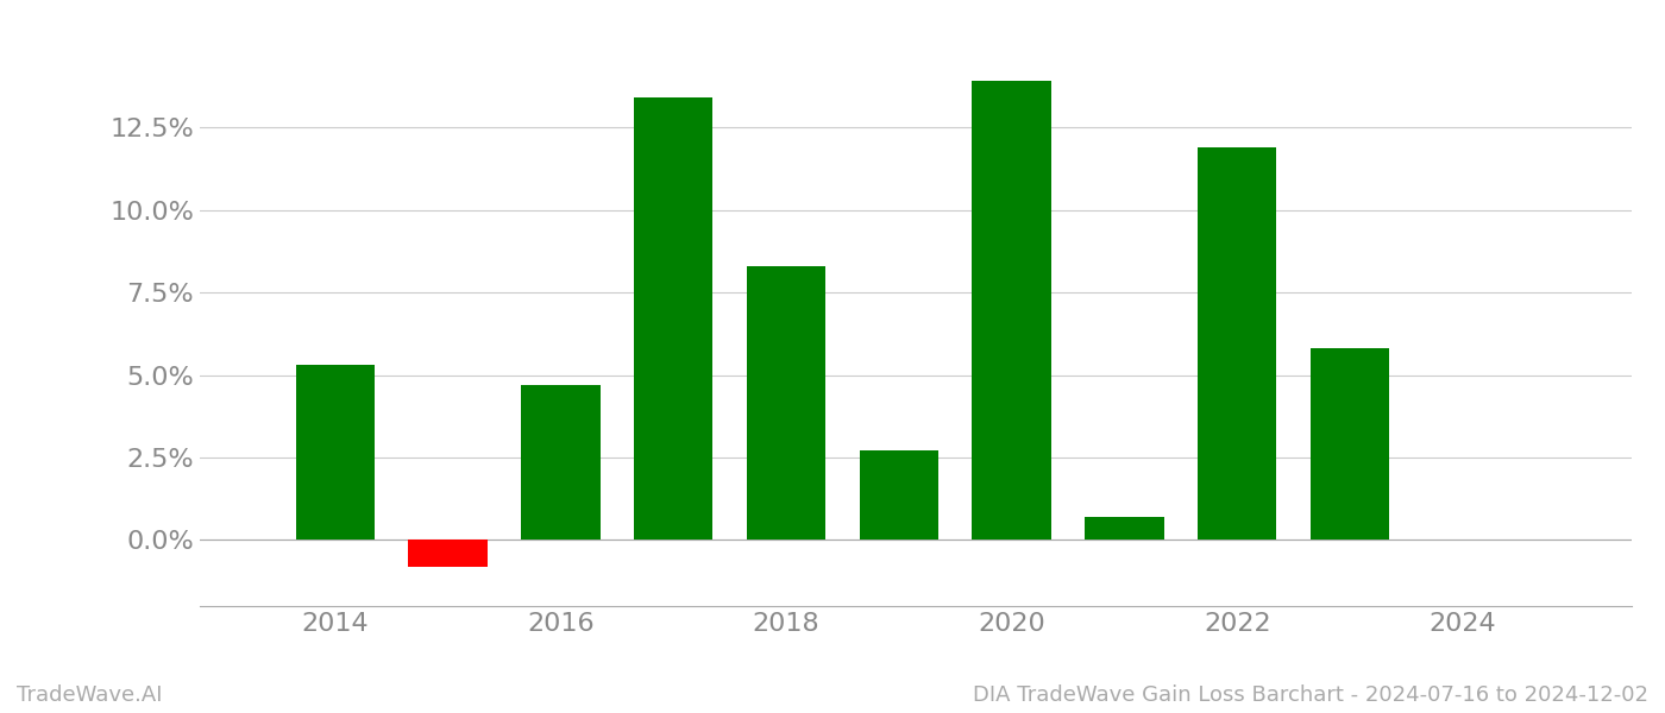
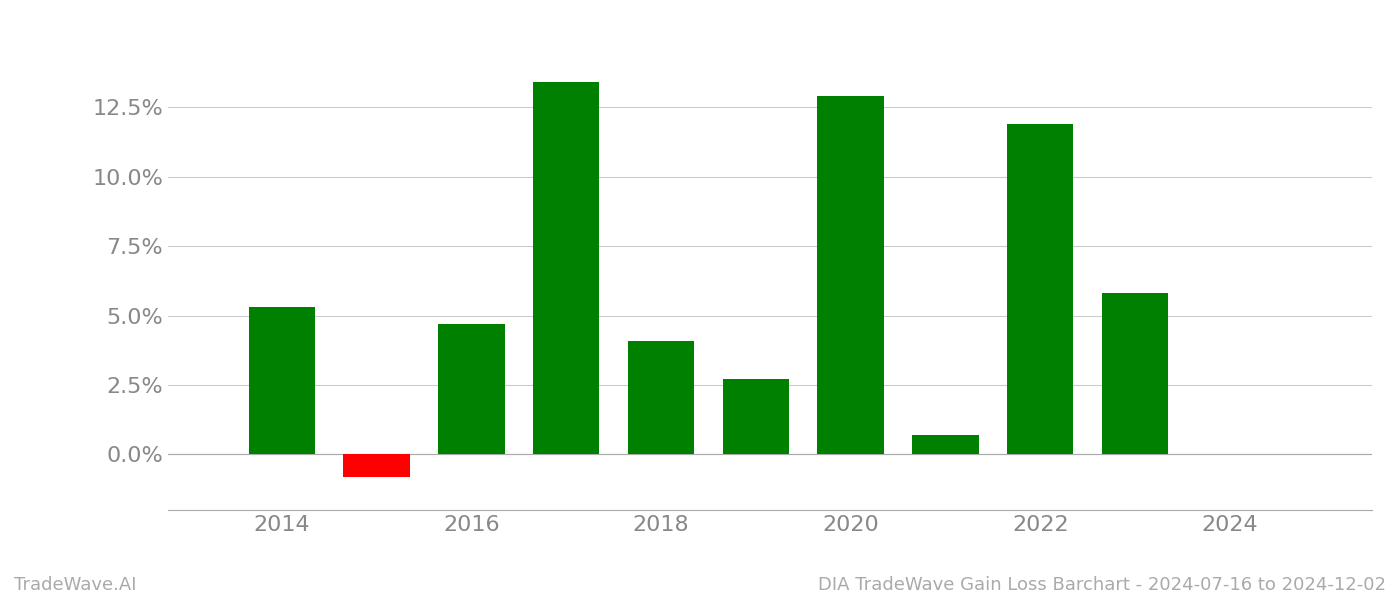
2018: 8.3% -> 4.1%
2020: 13.9% -> 12.9%
